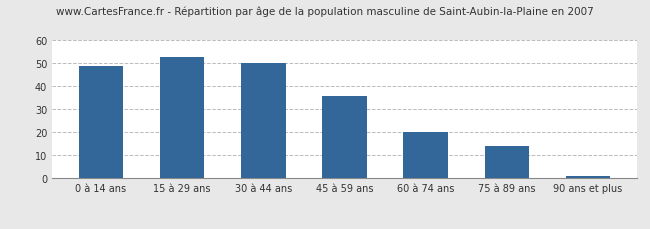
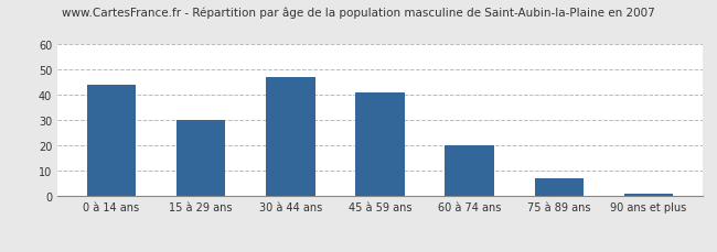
0 à 14 ans: 49 -> 44
15 à 29 ans: 53 -> 30
30 à 44 ans: 50 -> 47
45 à 59 ans: 36 -> 41
75 à 89 ans: 14 -> 7
